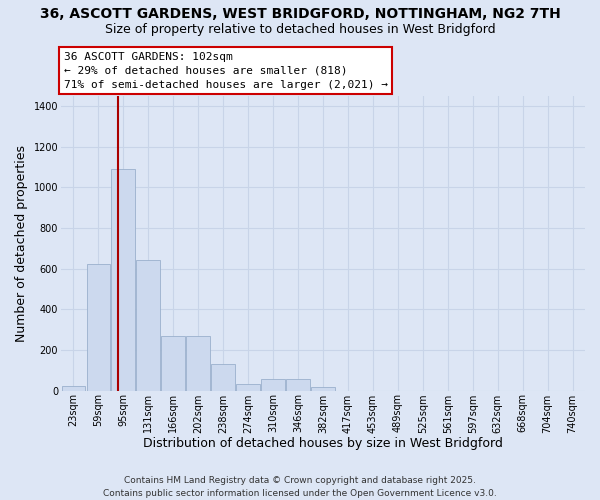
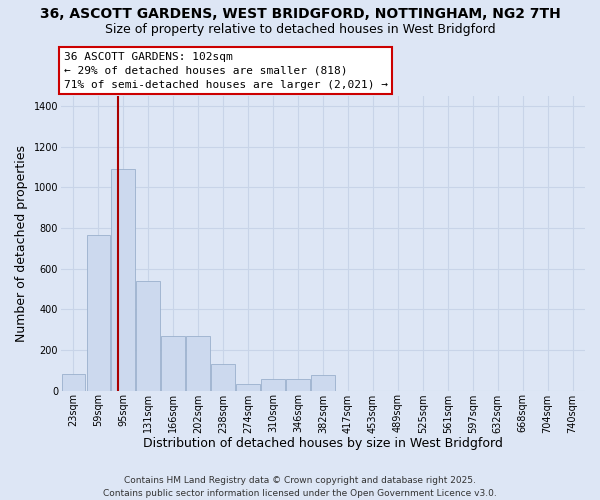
23sqm: 22 -> 80
59sqm: 620 -> 765
131sqm: 640 -> 540
382sqm: 18 -> 75
